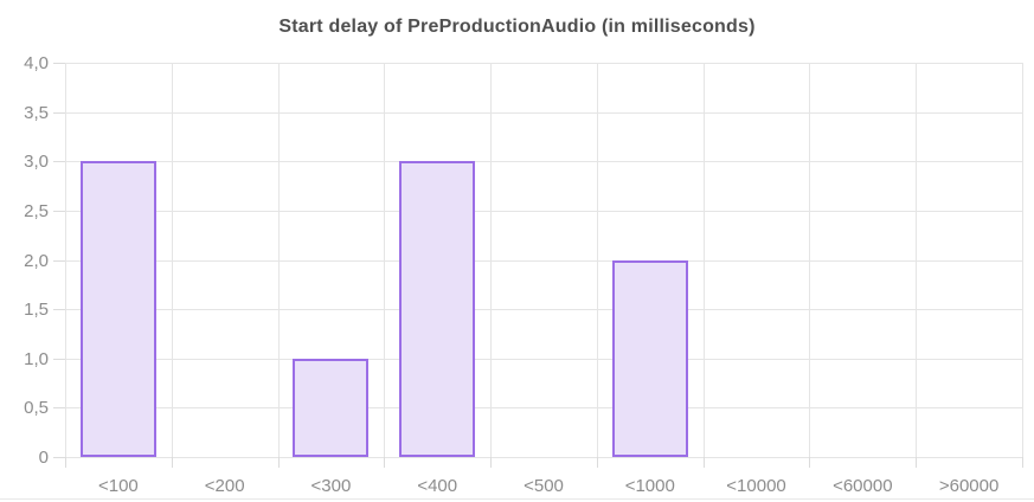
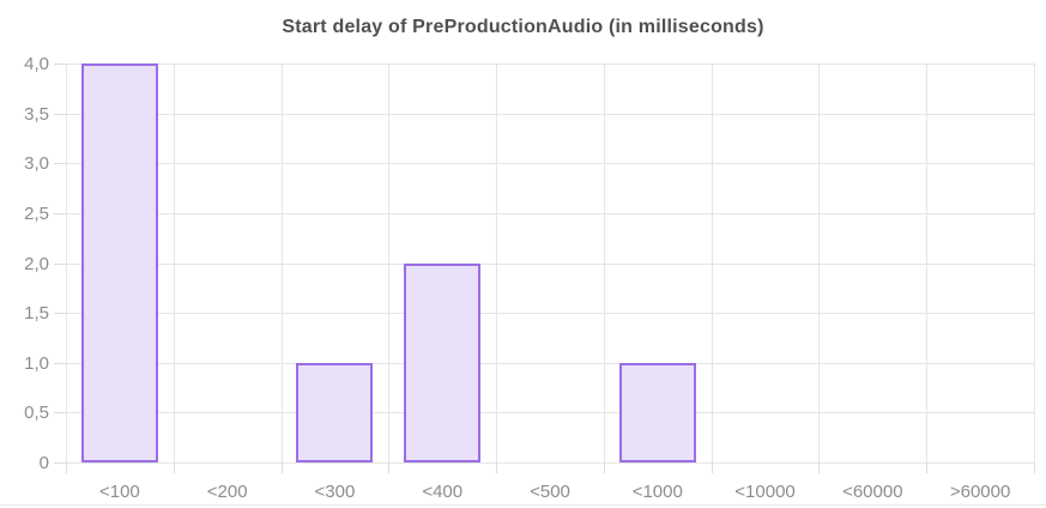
<100: 3 -> 4
<400: 3 -> 2
<1000: 2 -> 1
